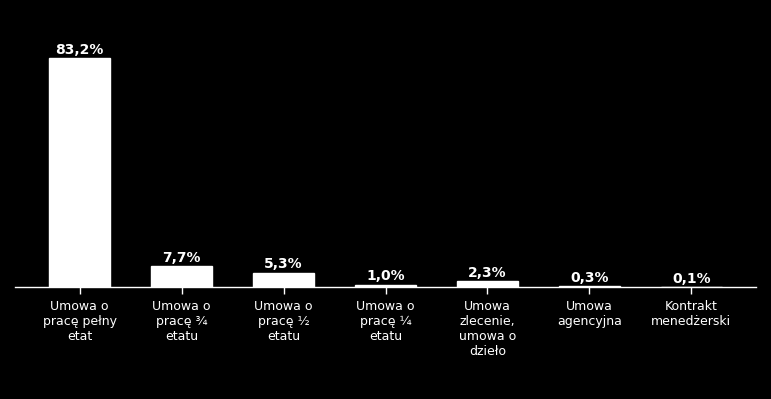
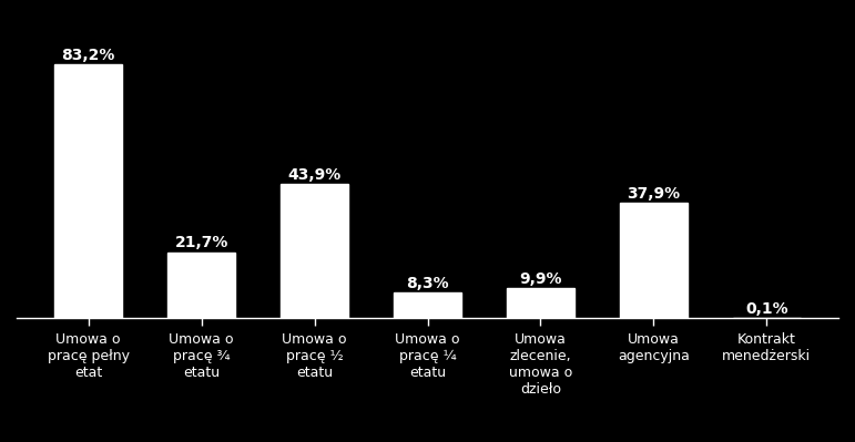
Umowa o pracę ¾ etatu: 7,7% -> 21,7%
Umowa o pracę ½ etatu: 5,3% -> 43,9%
Umowa o pracę ¼ etatu: 1,0% -> 8,3%
Umowa zlecenie, umowa o dzieło: 2,3% -> 9,9%
Umowa agencyjna: 0,3% -> 37,9%
